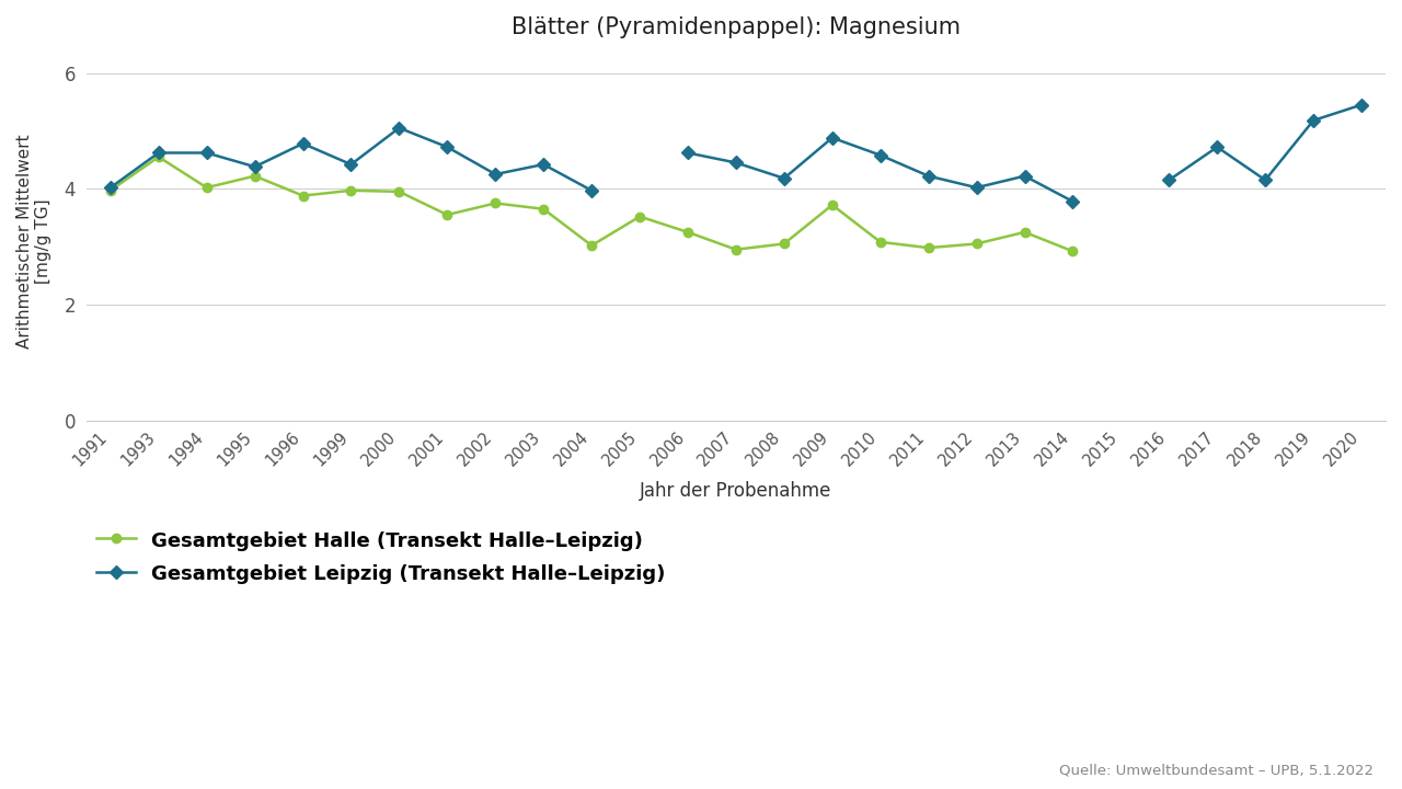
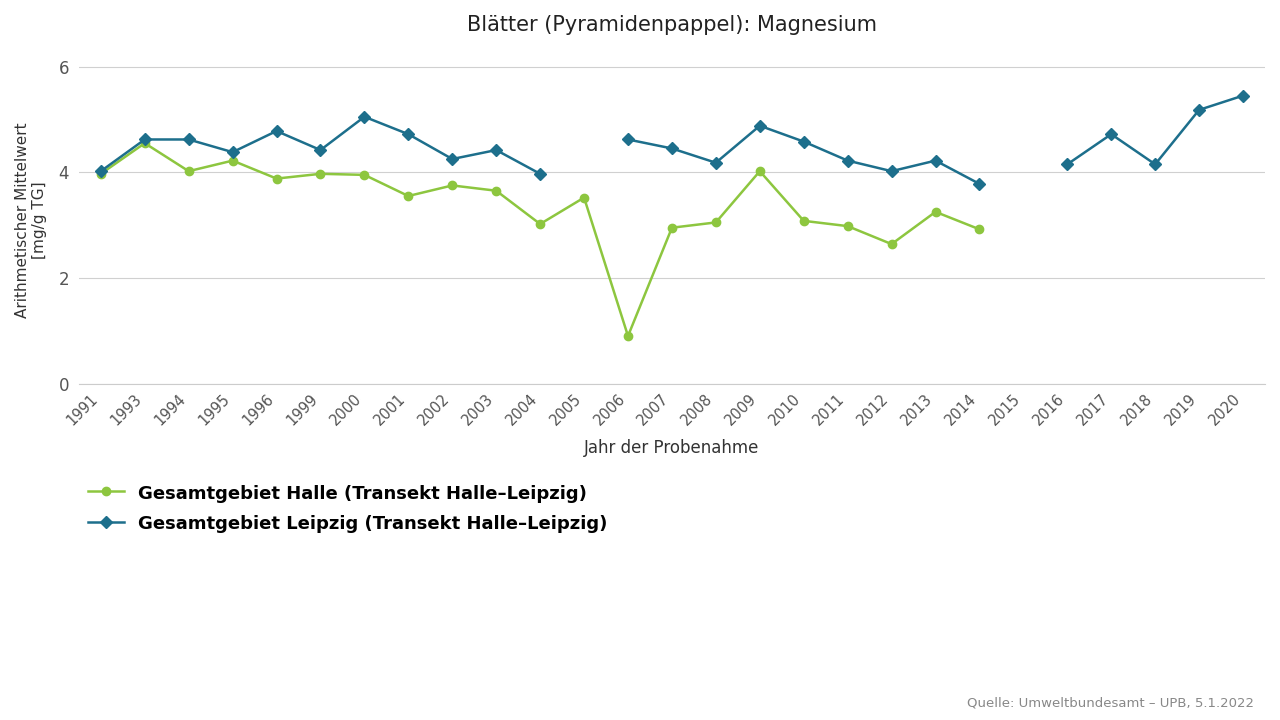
Gesamtgebiet Halle (Transekt Halle–Leipzig)/2006: 3.25 -> 0.90
Gesamtgebiet Halle (Transekt Halle–Leipzig)/2009: 3.72 -> 4.02
Gesamtgebiet Halle (Transekt Halle–Leipzig)/2012: 3.05 -> 2.64
